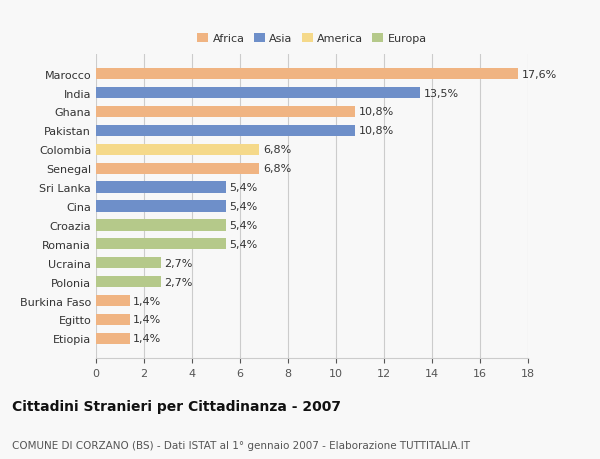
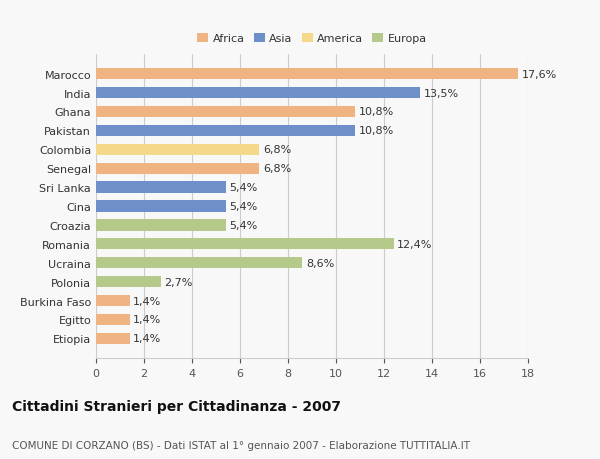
Romania: 5,4% -> 12,4%
Ucraina: 2,7% -> 8,6%
